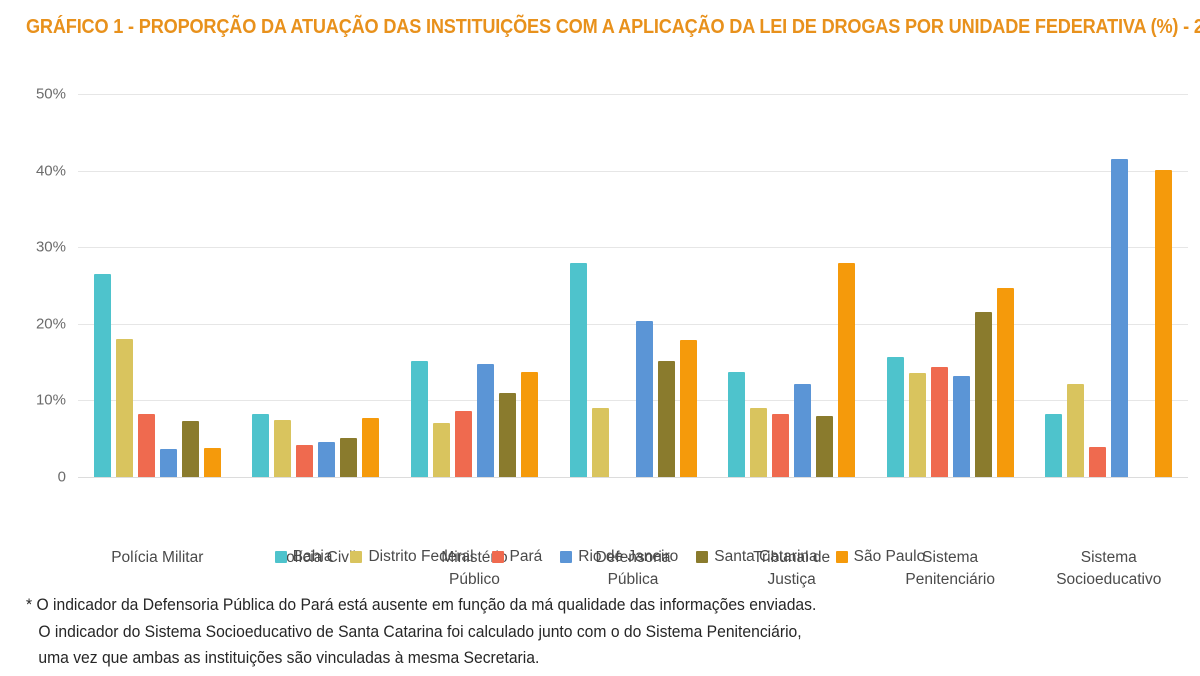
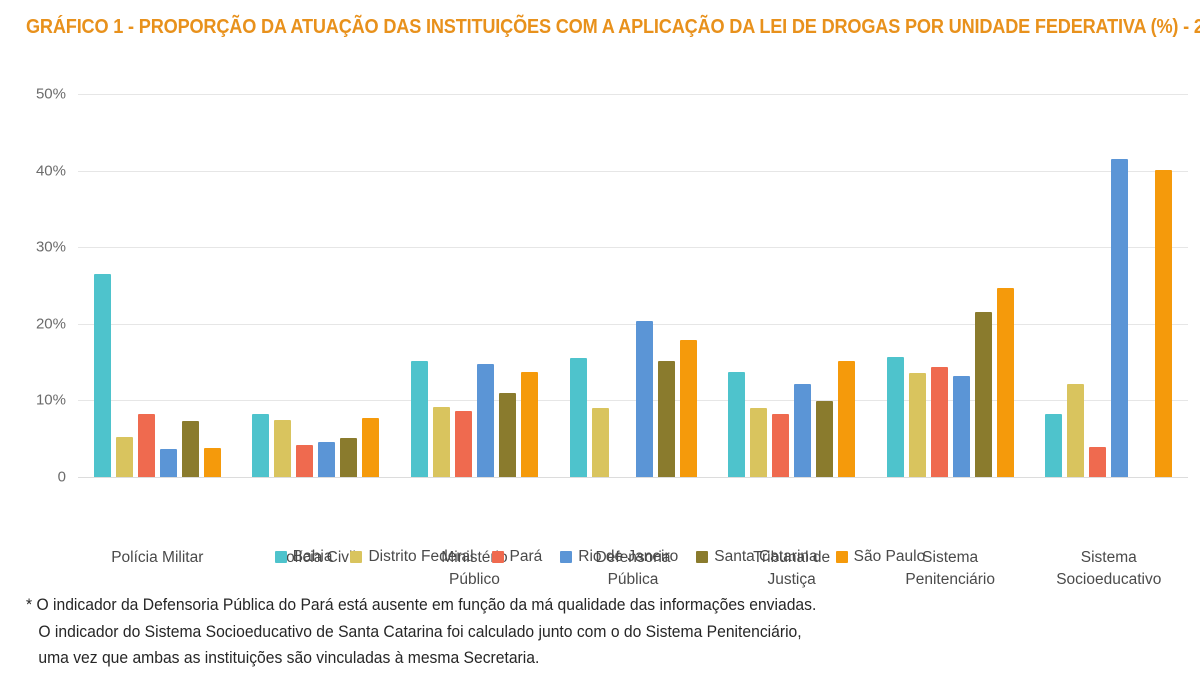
Distrito Federal/Polícia Militar: 18% -> 5%
Distrito Federal/Ministério Público: 7% -> 9%
Bahia/Defensoria Pública: 28% -> 16%
Santa Catarina/Tribunal de Justiça: 8% -> 10%
São Paulo/Tribunal de Justiça: 28% -> 15%
